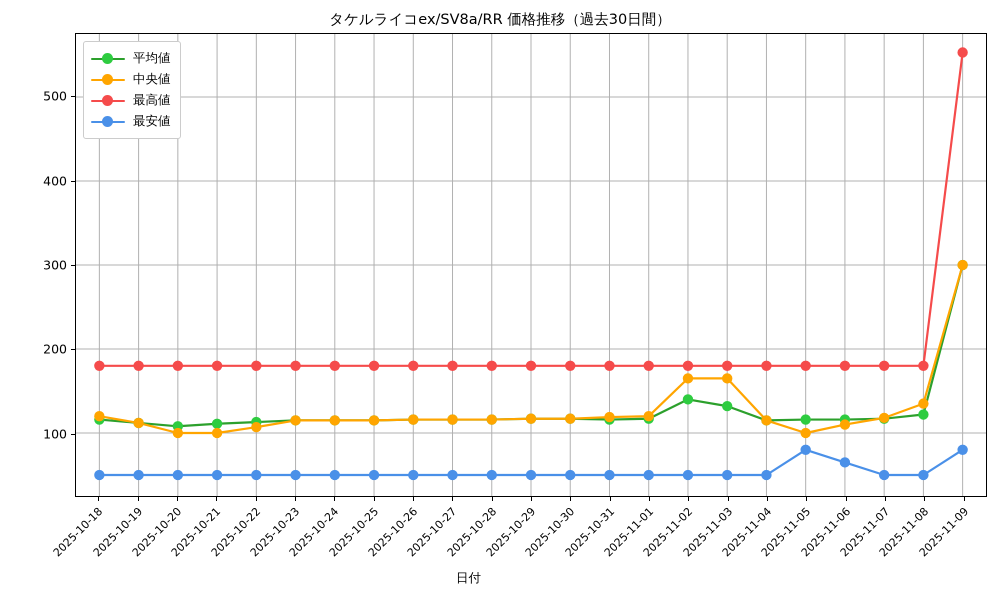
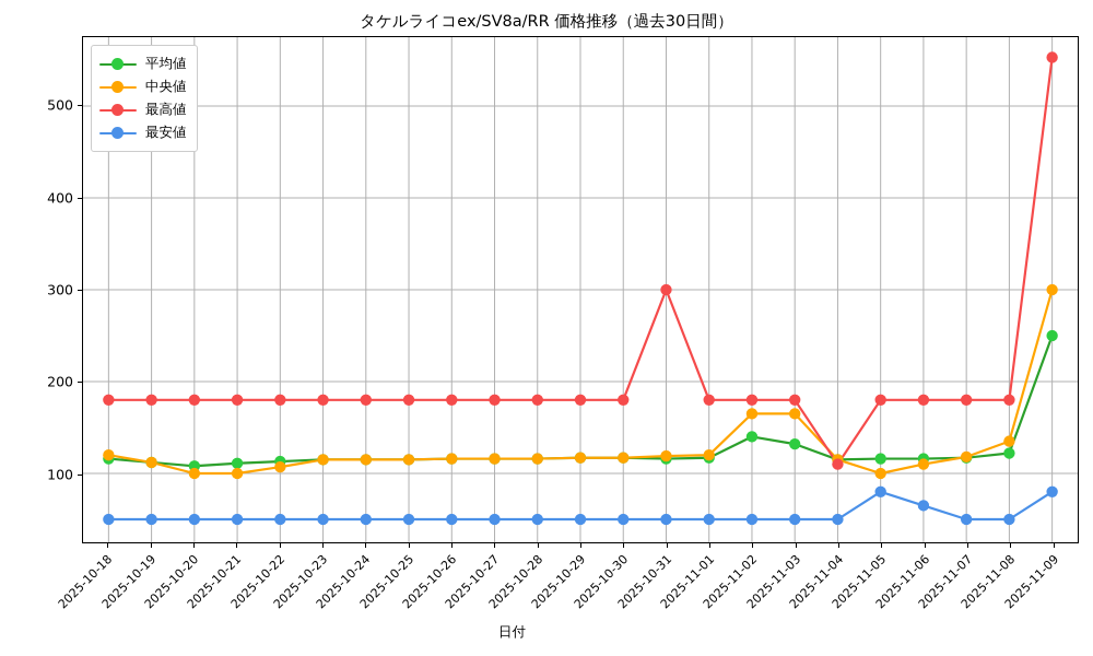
最高値/2025-10-31: 180 -> 300
最高値/2025-11-04: 180 -> 110
平均値/2025-11-09: 300 -> 250
